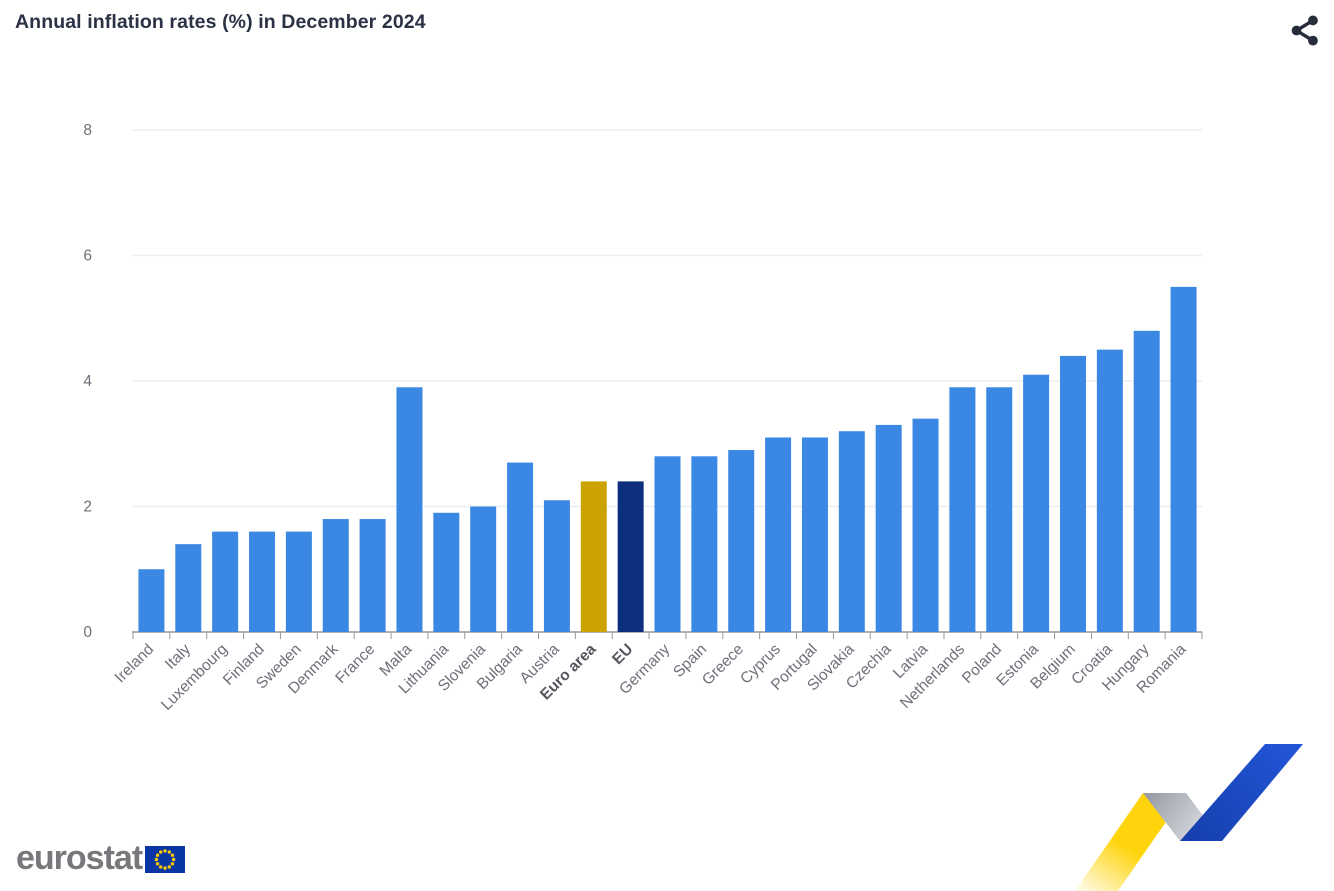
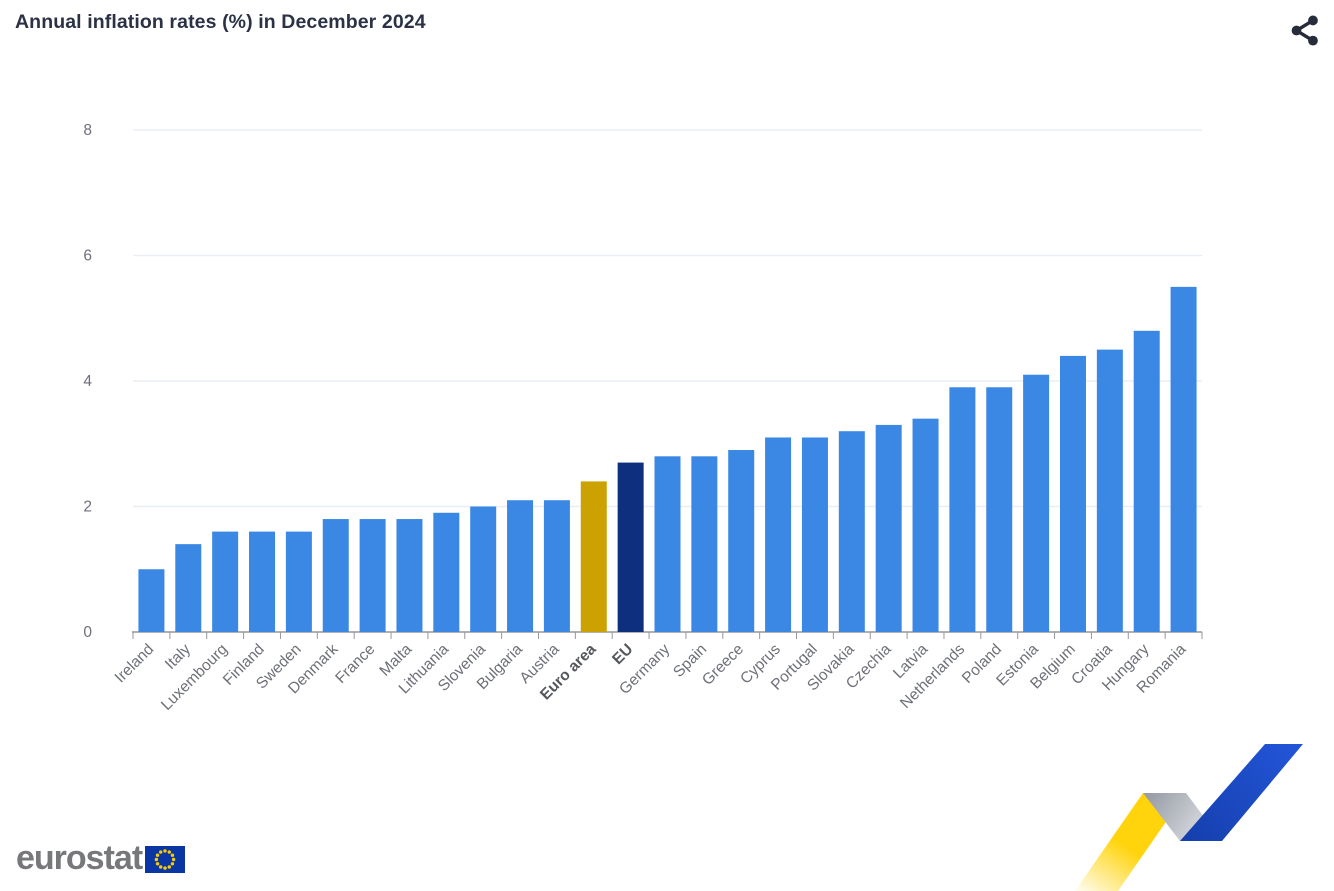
Malta: 3.9 -> 1.8
Bulgaria: 2.7 -> 2.1
EU: 2.4 -> 2.7
